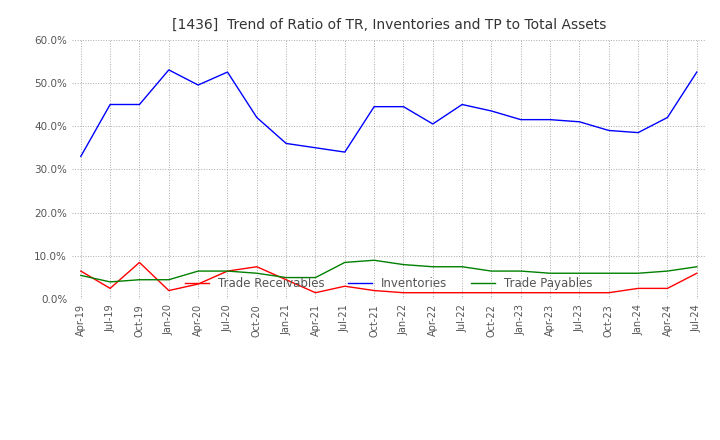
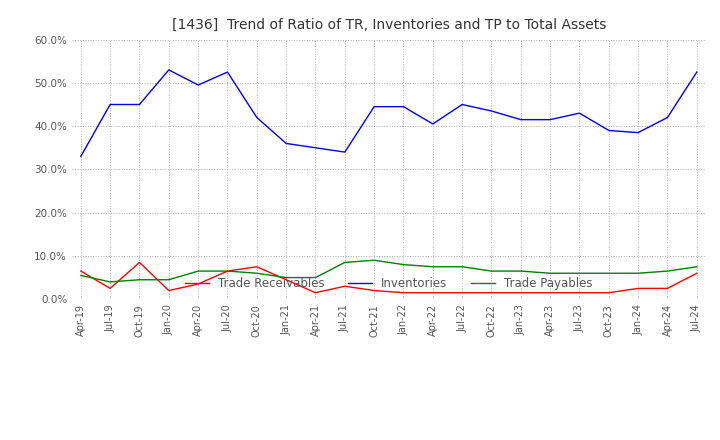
Inventories/Jul-23: 41.0% -> 43.0%
